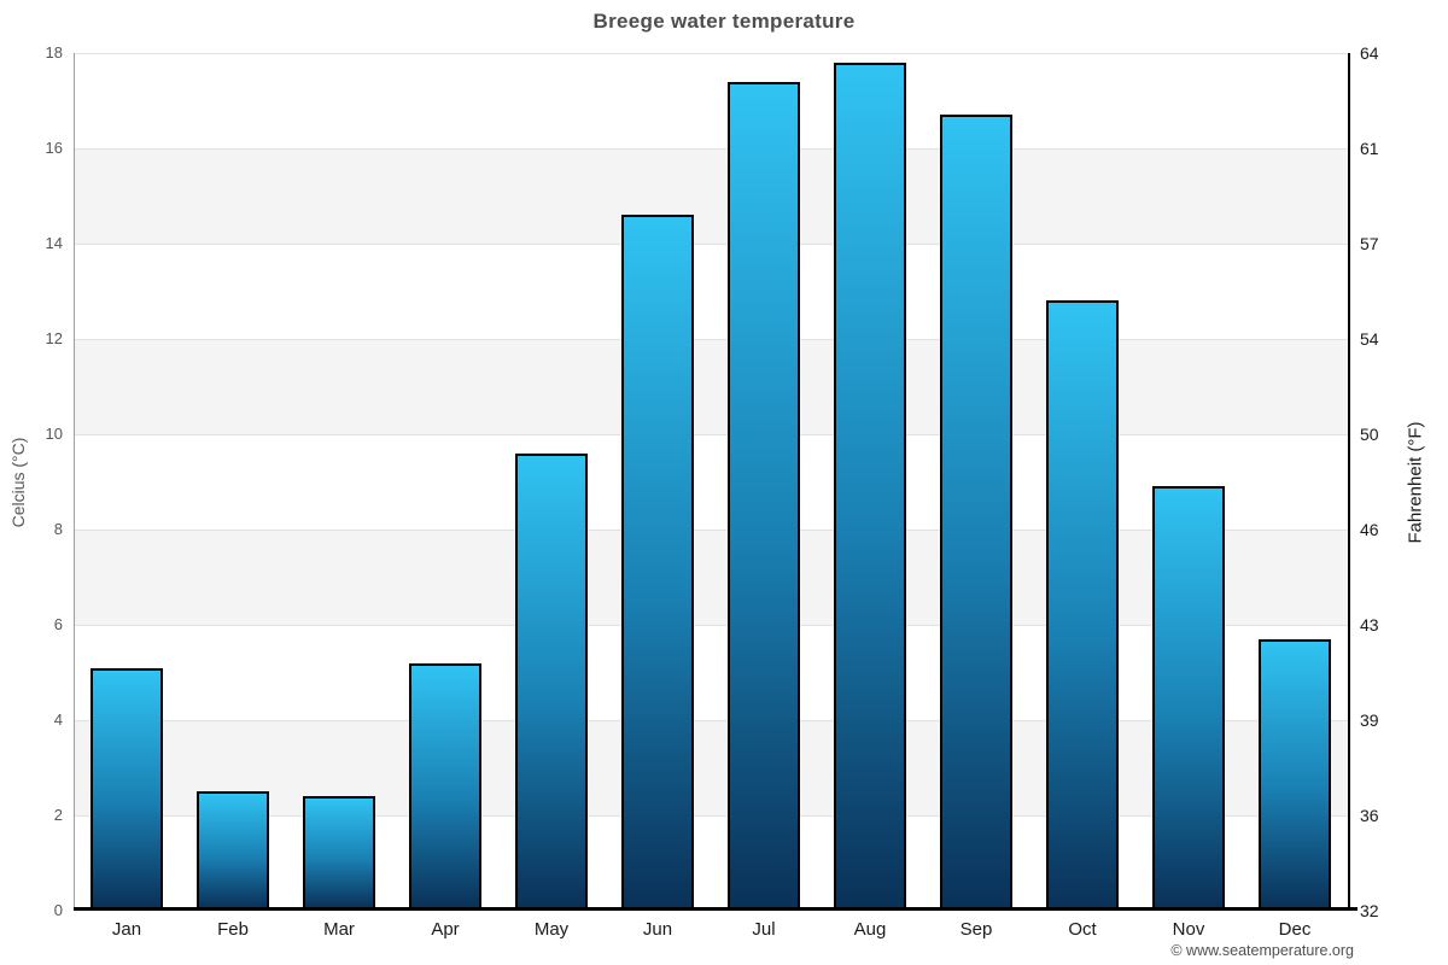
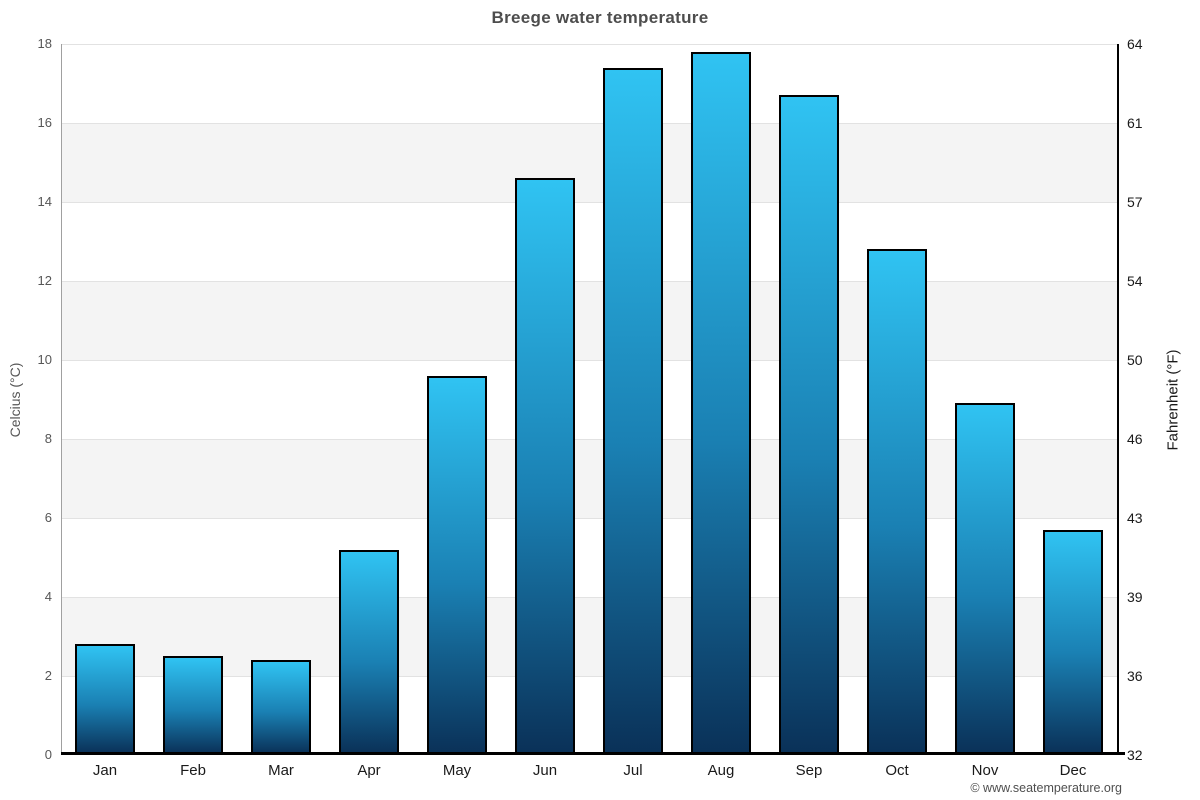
Jan: 5.1 -> 2.8
